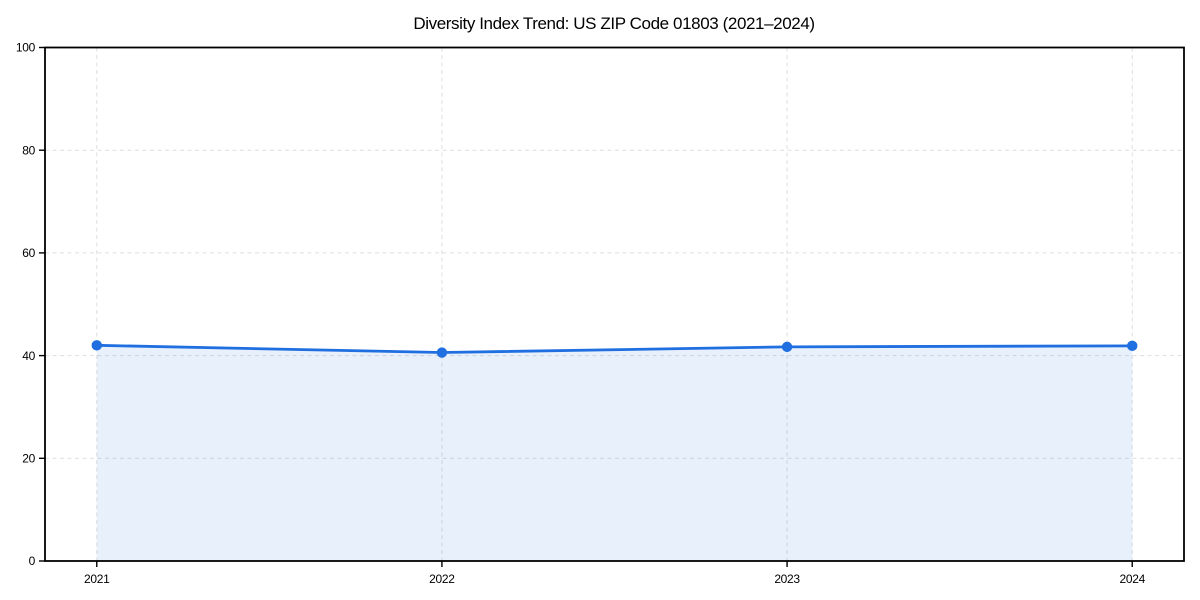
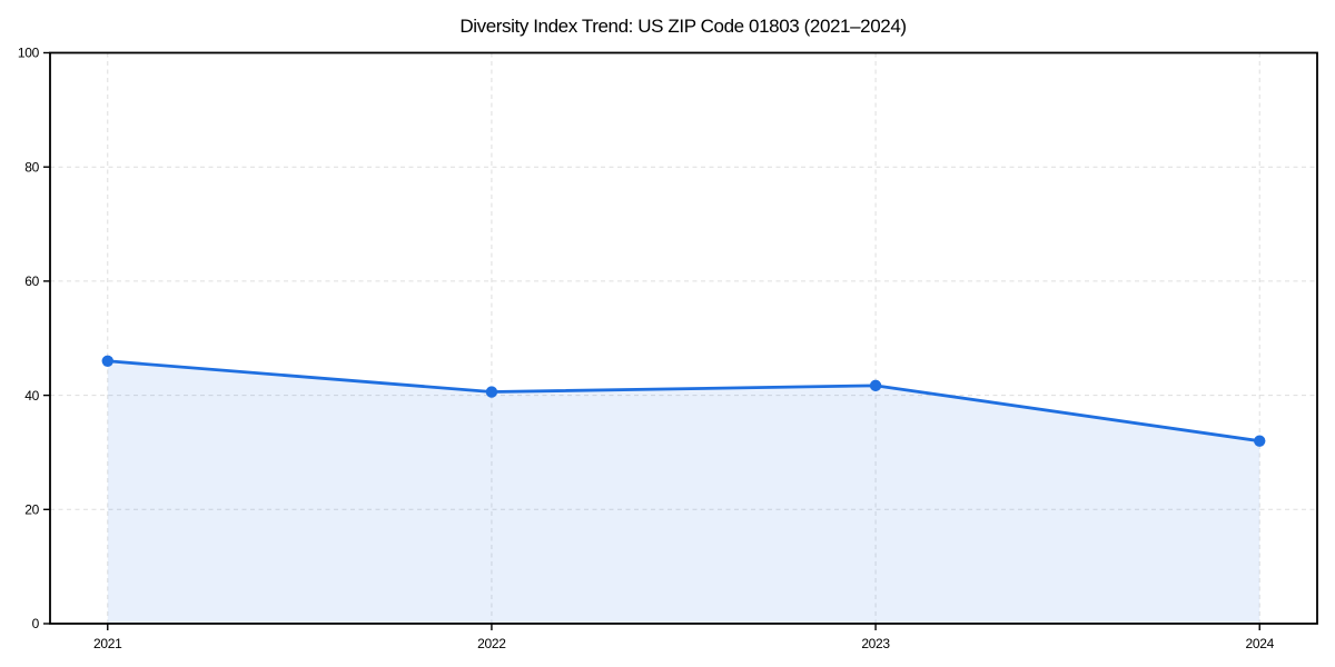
2021: 42 -> 46
2024: 42 -> 32
